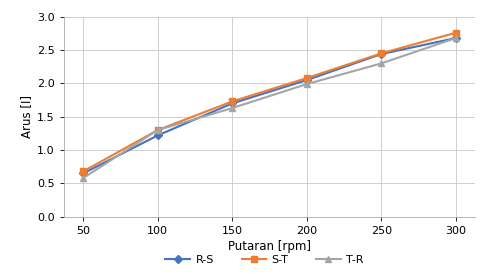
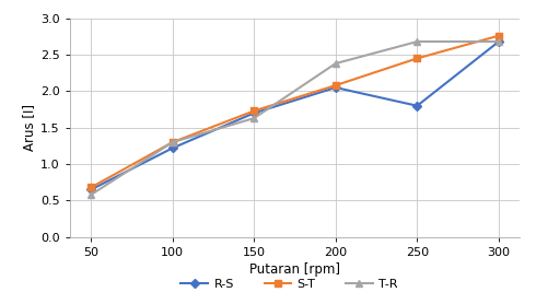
T-R/200: 1.99 -> 2.38
R-S/250: 2.44 -> 1.80
T-R/250: 2.30 -> 2.68
